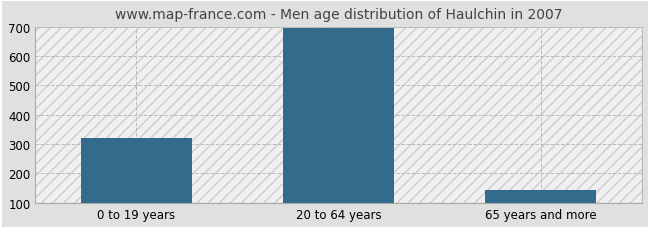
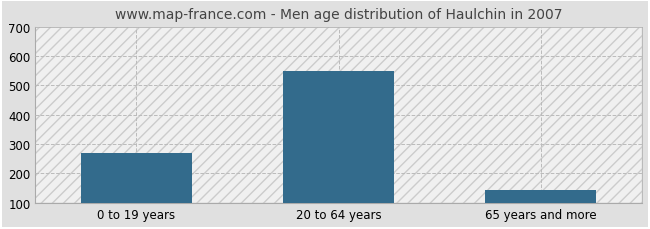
0 to 19 years: 320 -> 270
20 to 64 years: 695 -> 550
